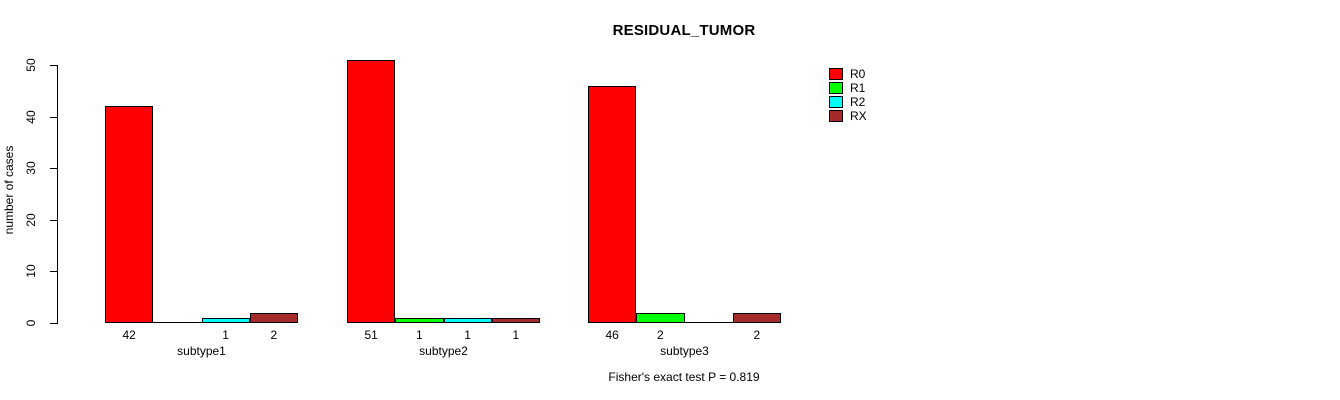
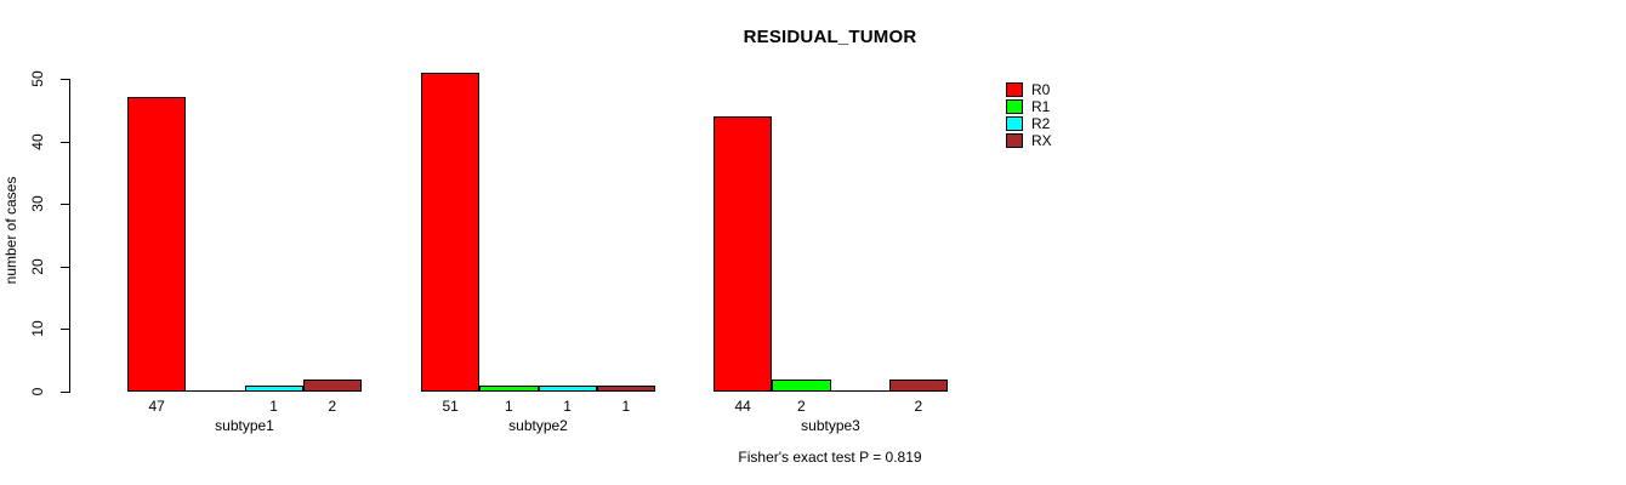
R0/subtype1: 42 -> 47
R0/subtype3: 46 -> 44
